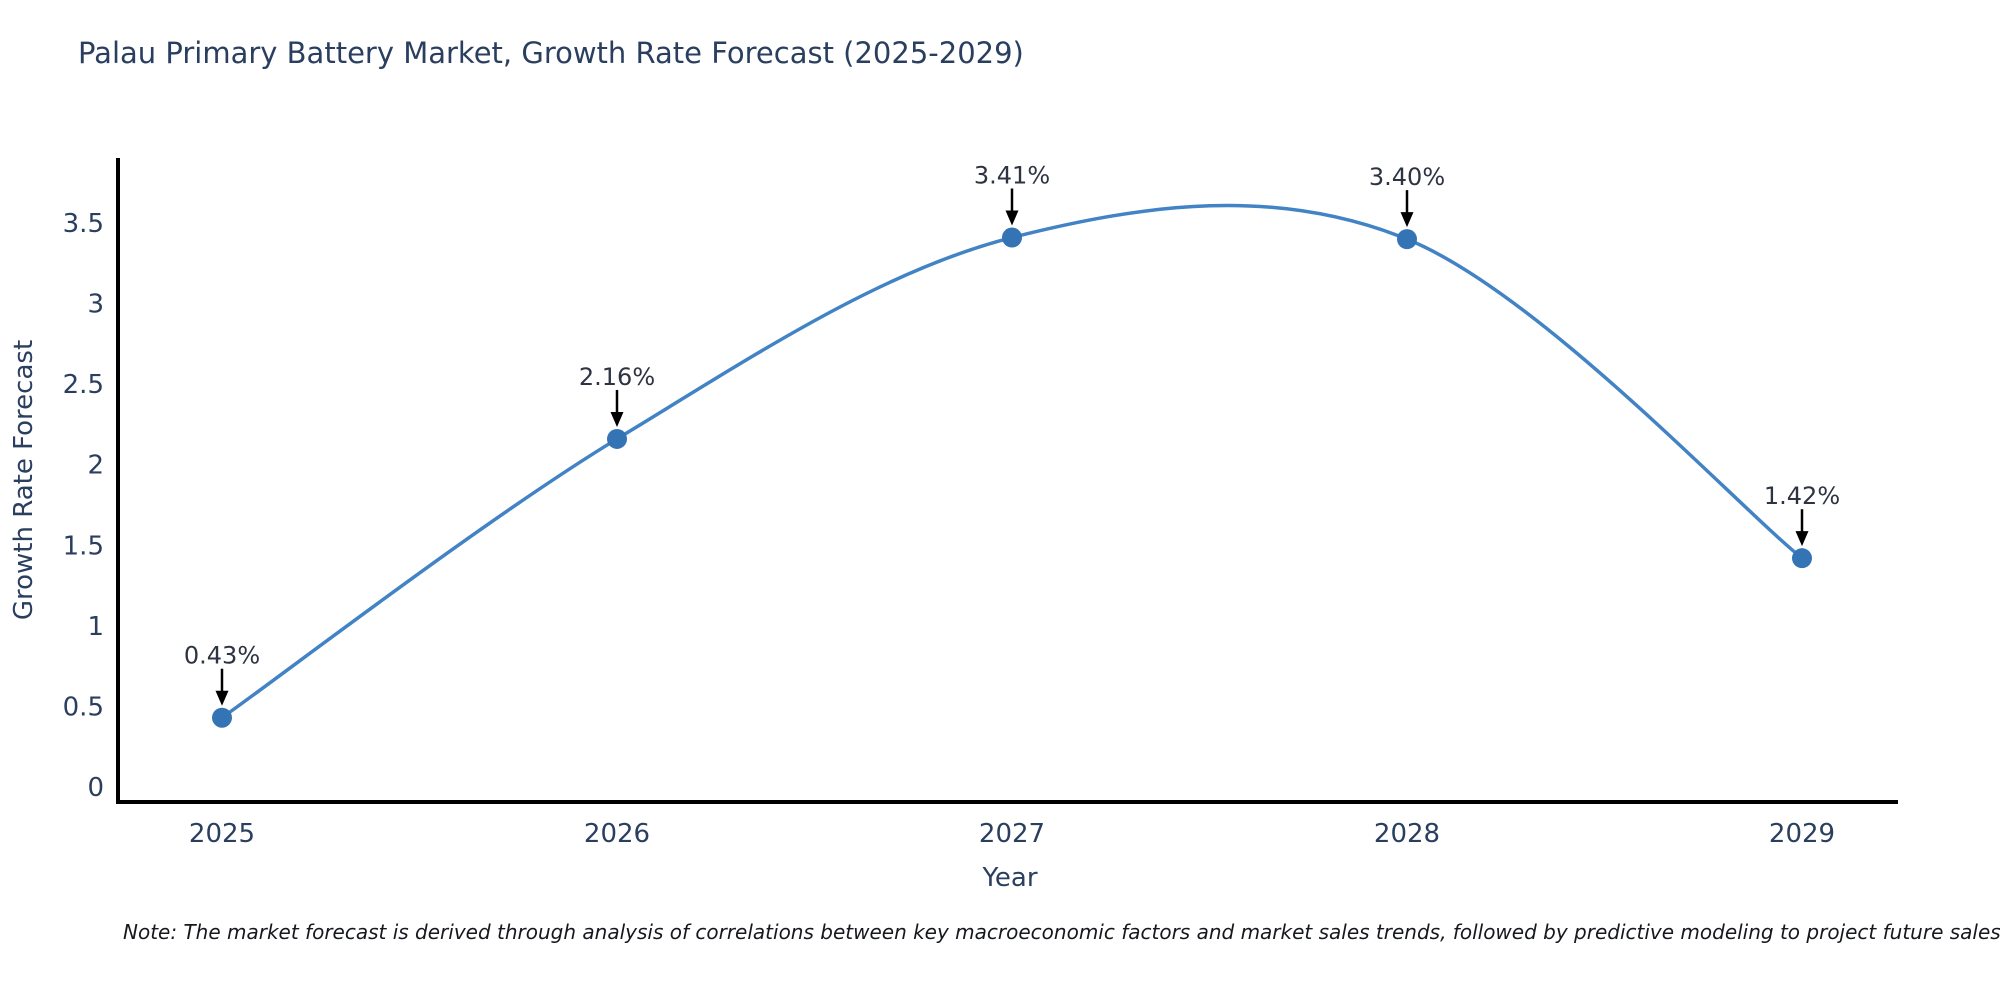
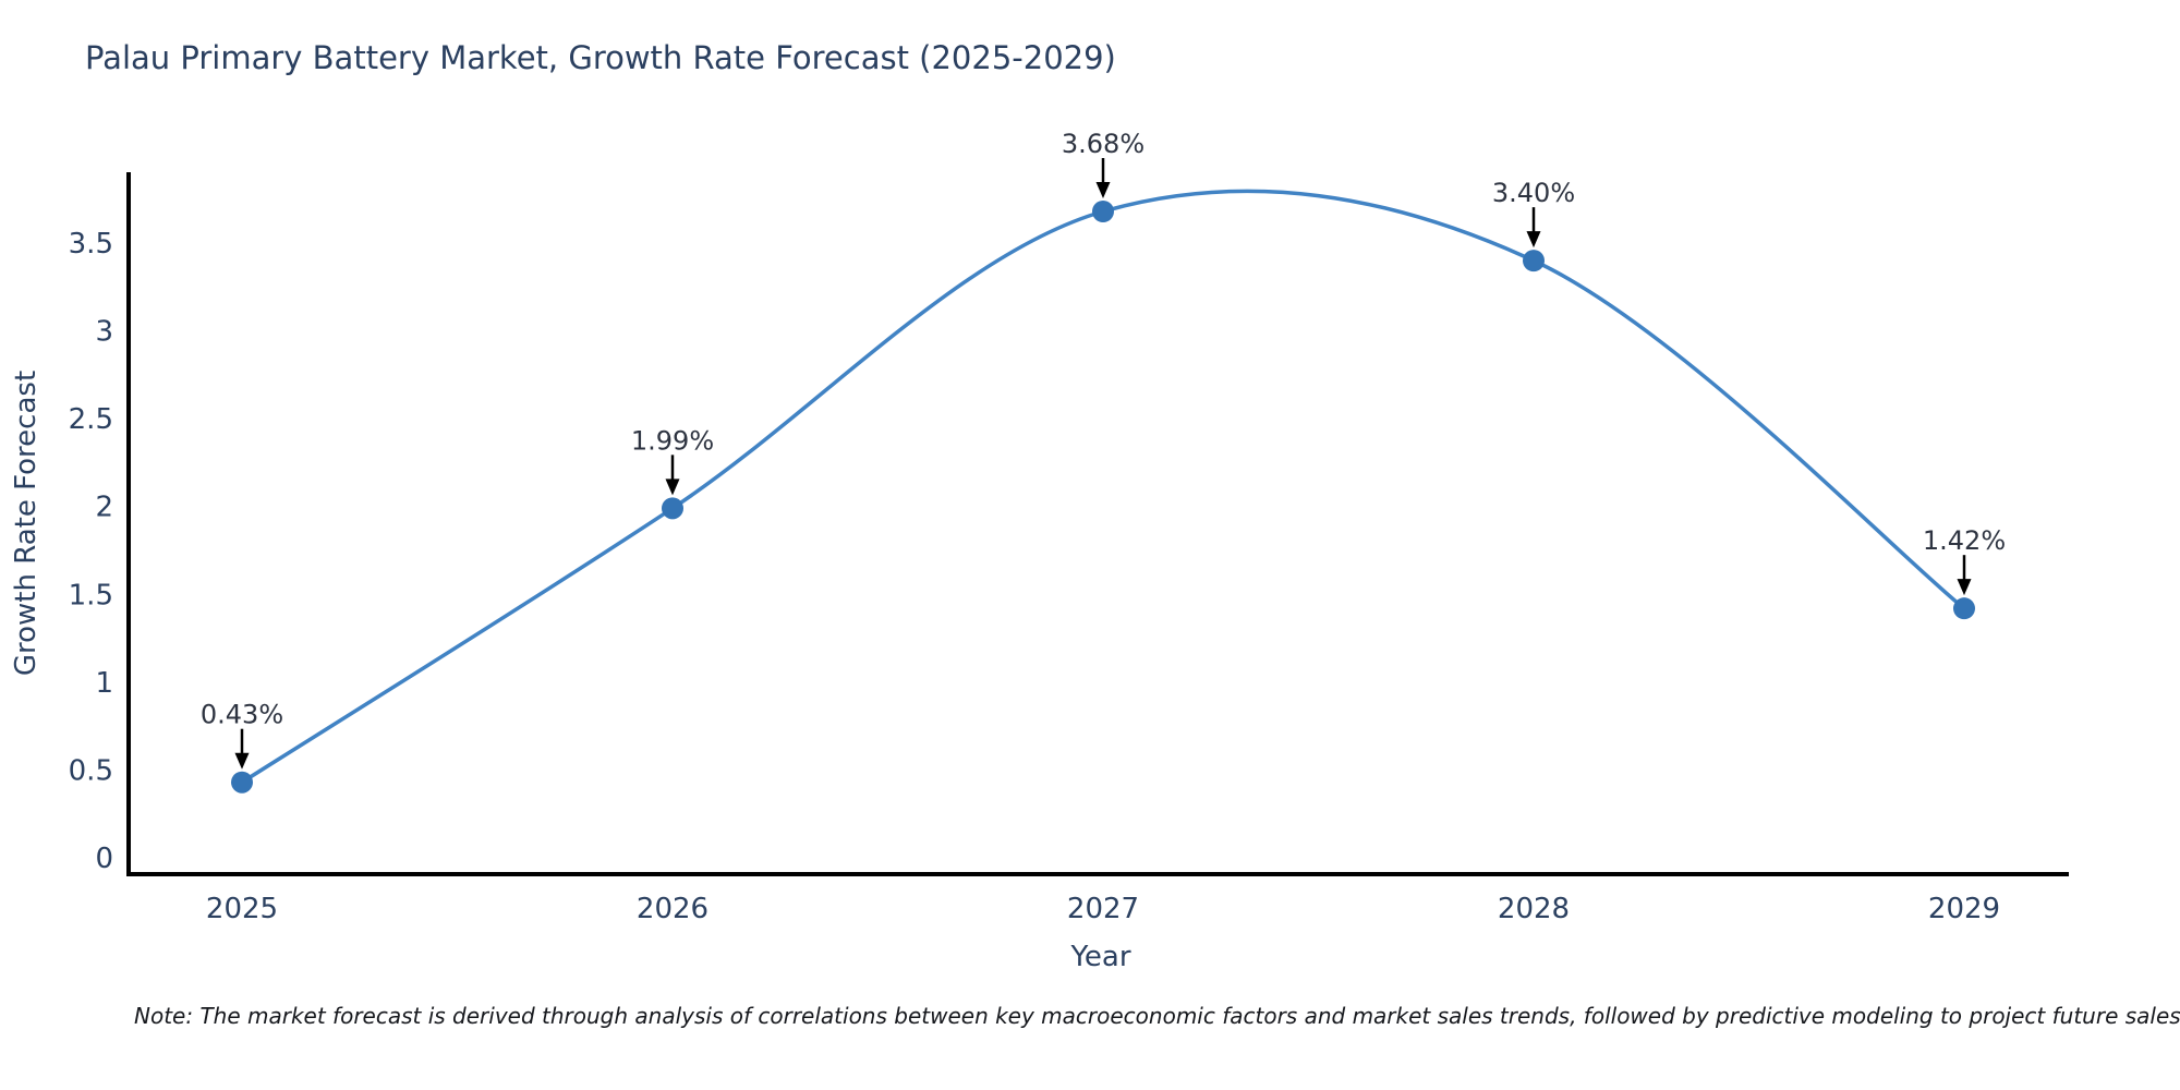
2026: 2.16% -> 1.99%
2027: 3.41% -> 3.68%
